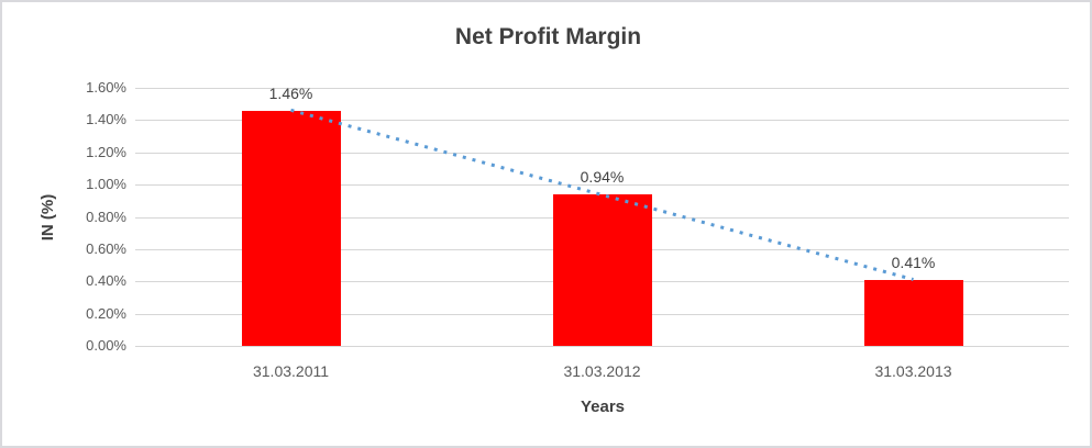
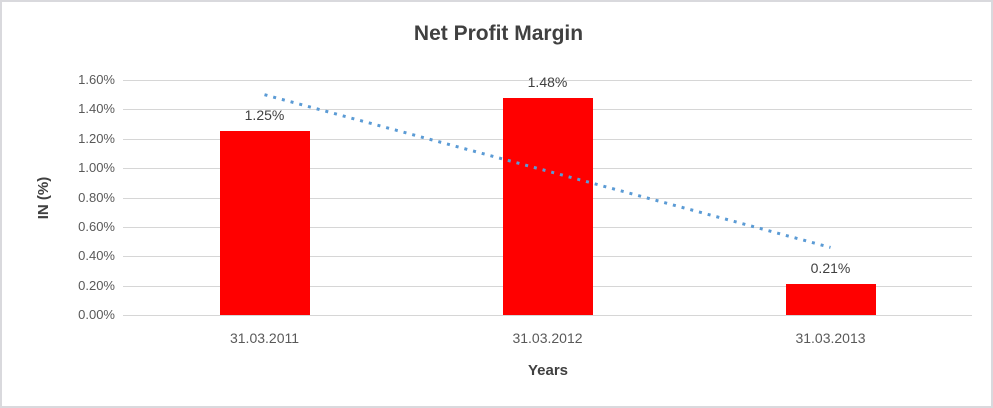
31.03.2011: 1.46% -> 1.25%
31.03.2012: 0.94% -> 1.48%
31.03.2013: 0.41% -> 0.21%
